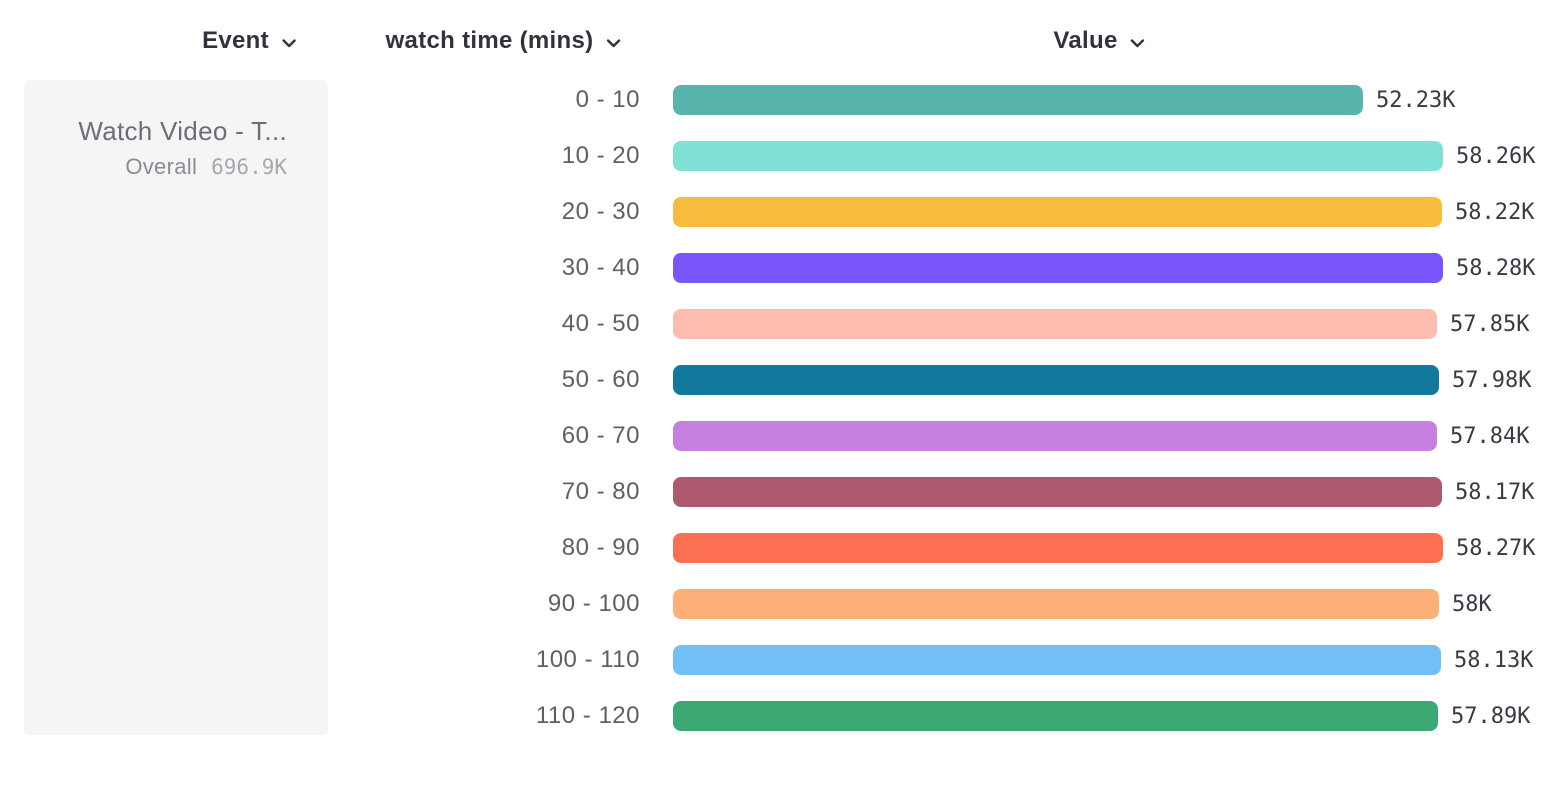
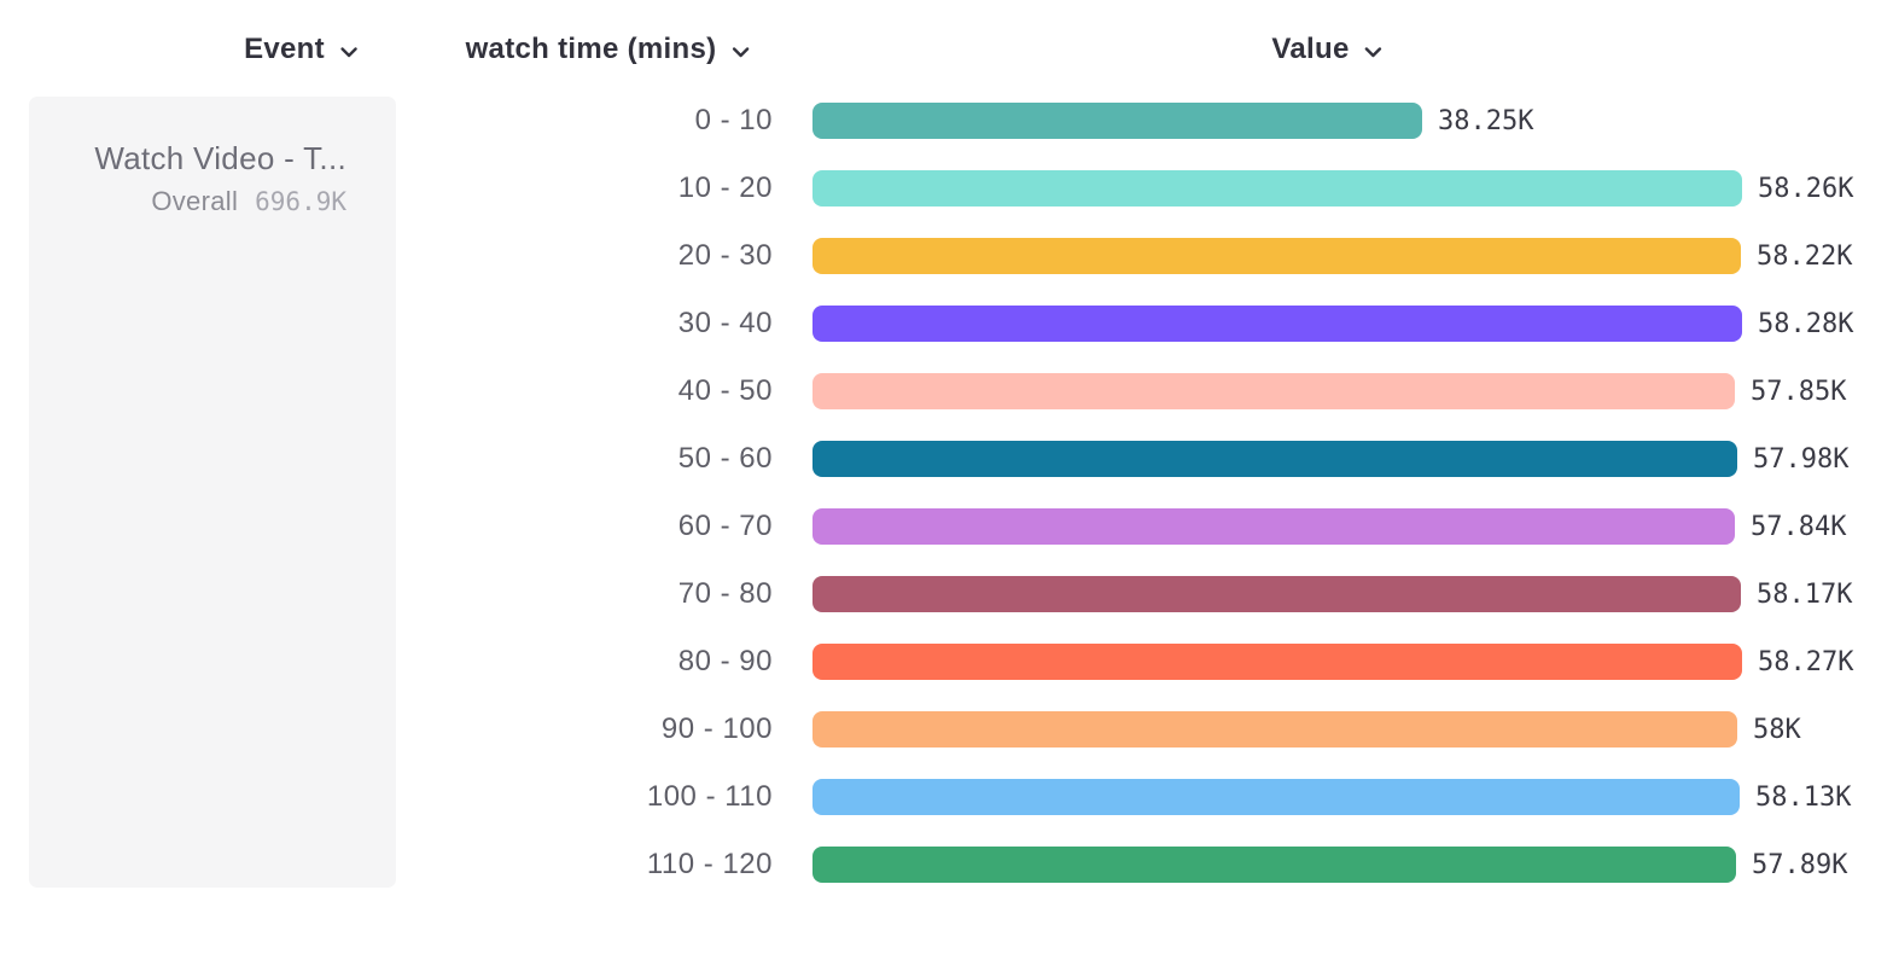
0 - 10: 52.23K -> 38.25K
